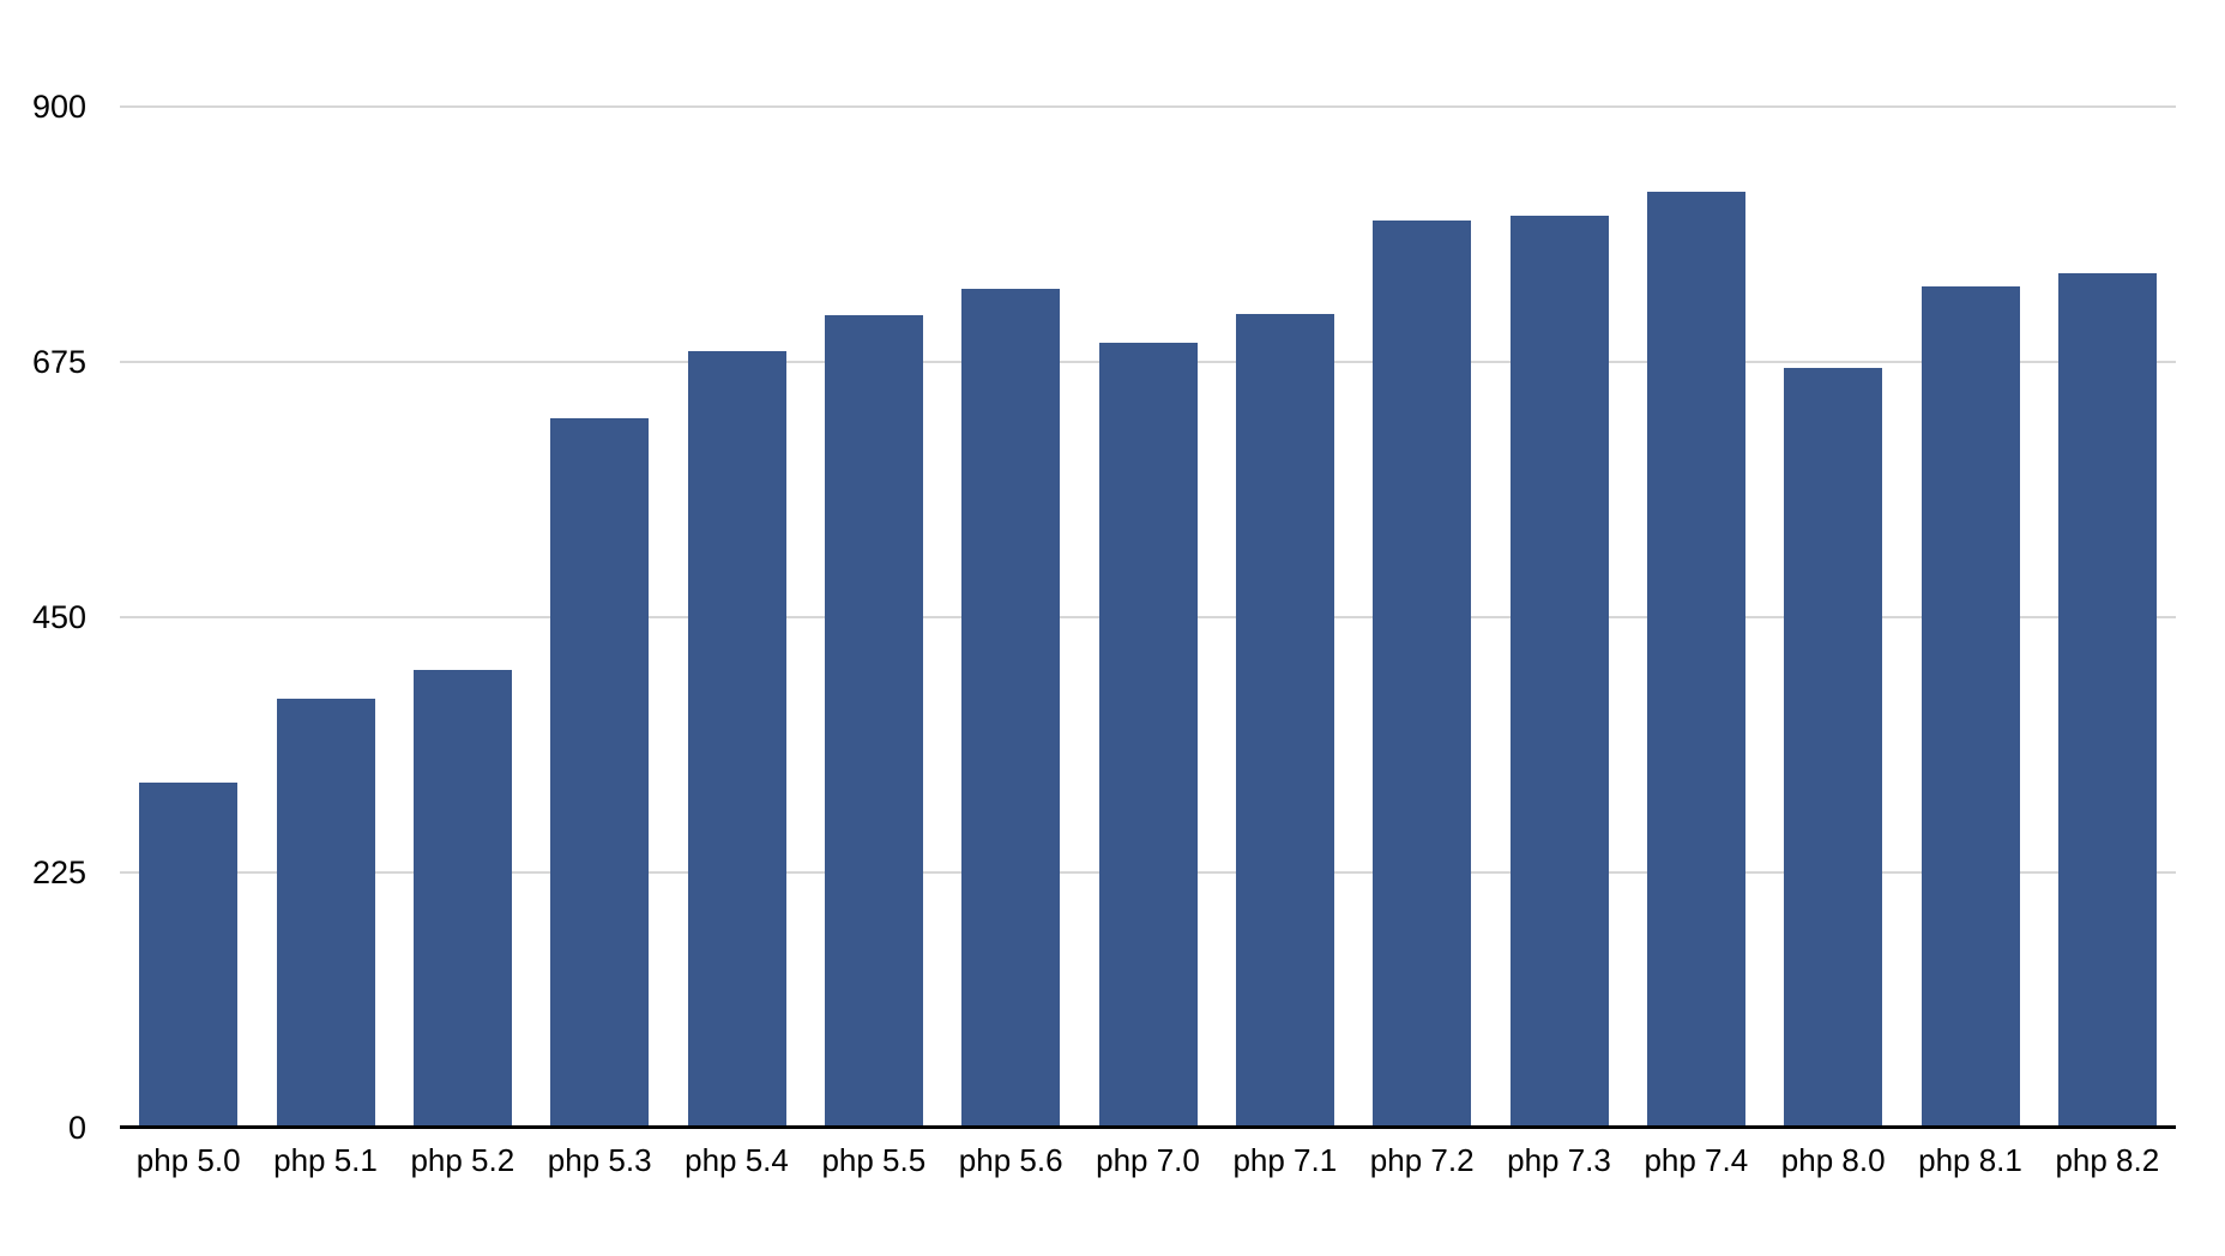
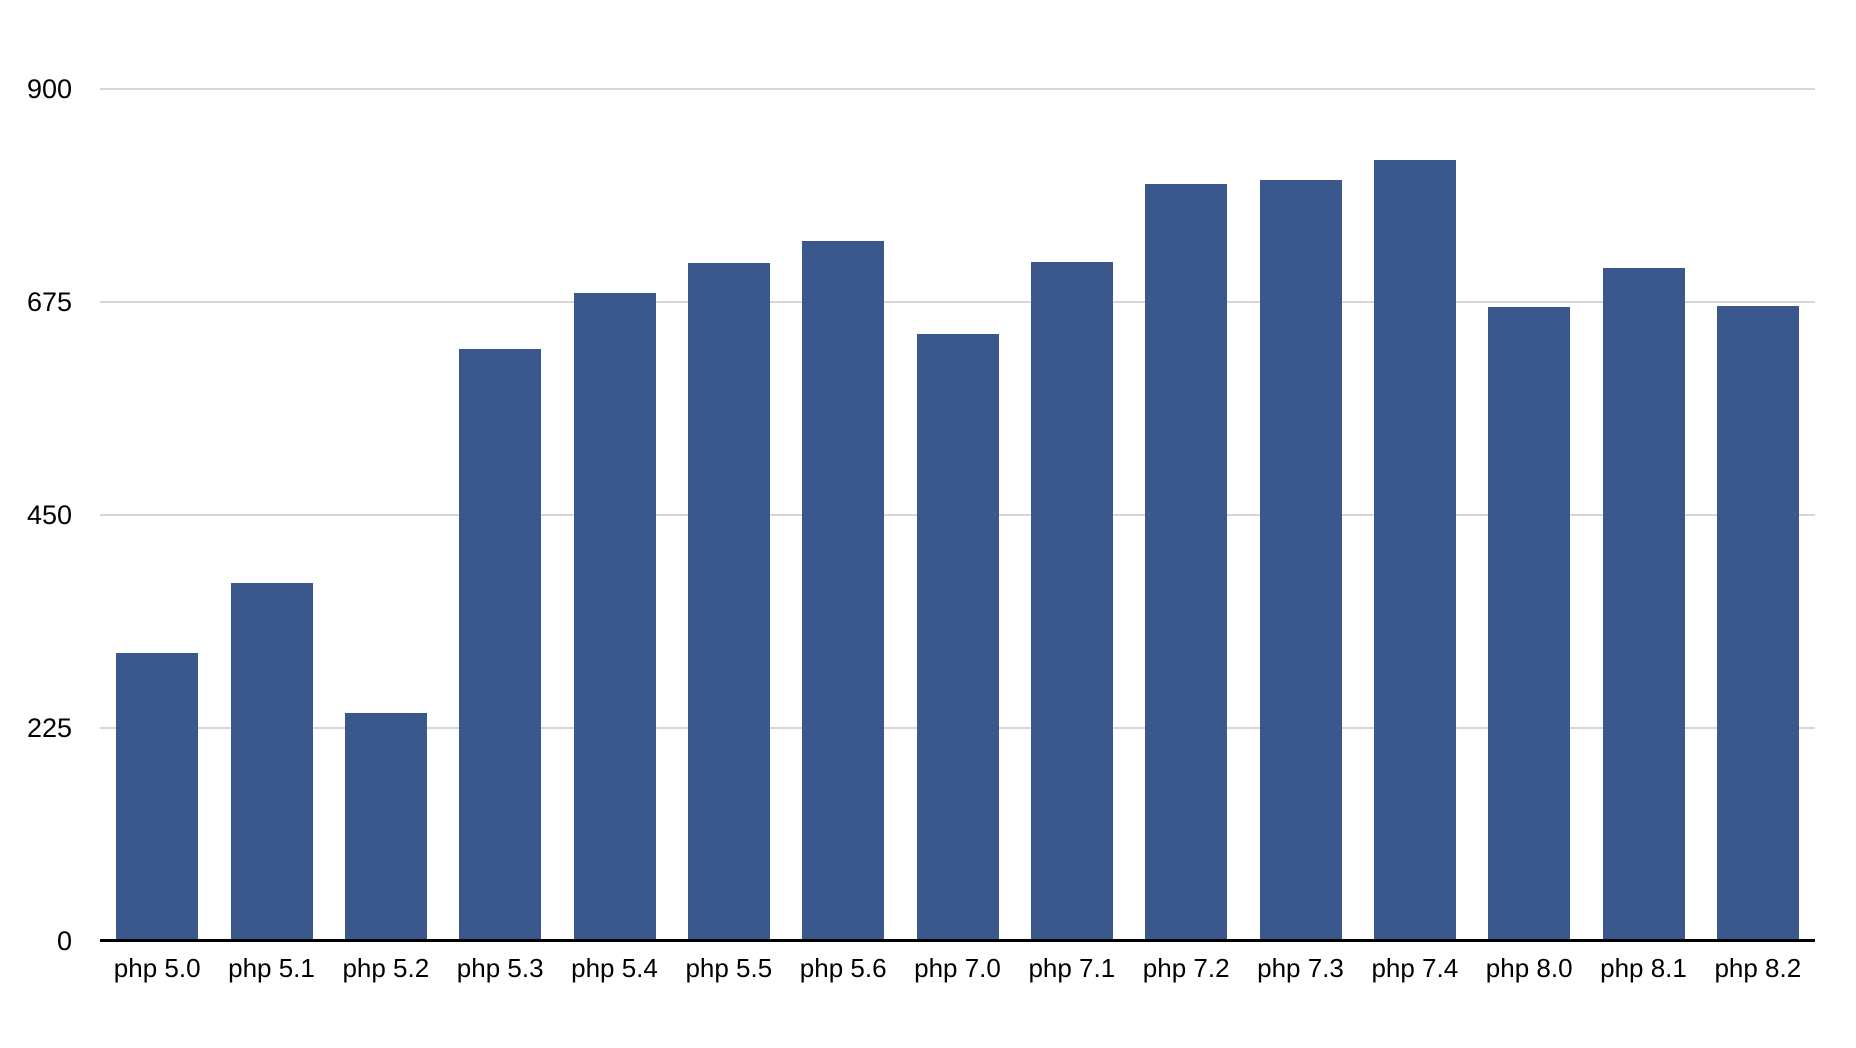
php 5.2: 400 -> 240
php 7.0: 690 -> 640
php 8.1: 740 -> 710
php 8.2: 750 -> 670
